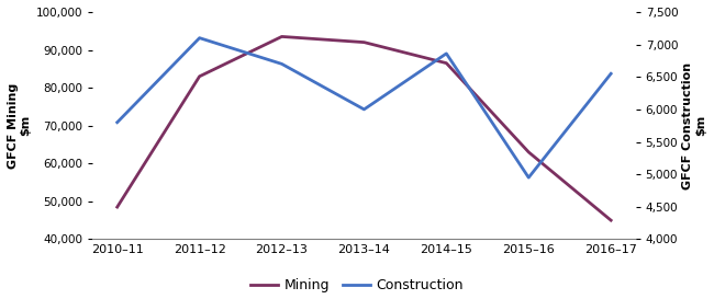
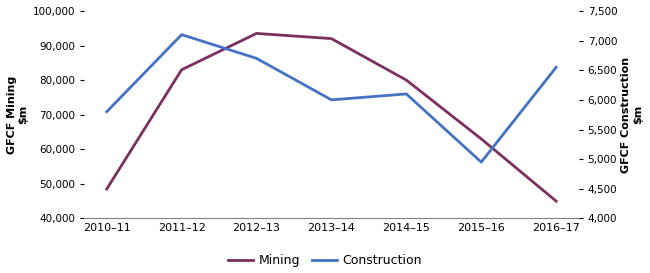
Mining/2014–15: 86,500 -> 80,000
Construction/2014–15: 6,860 -> 6,100
